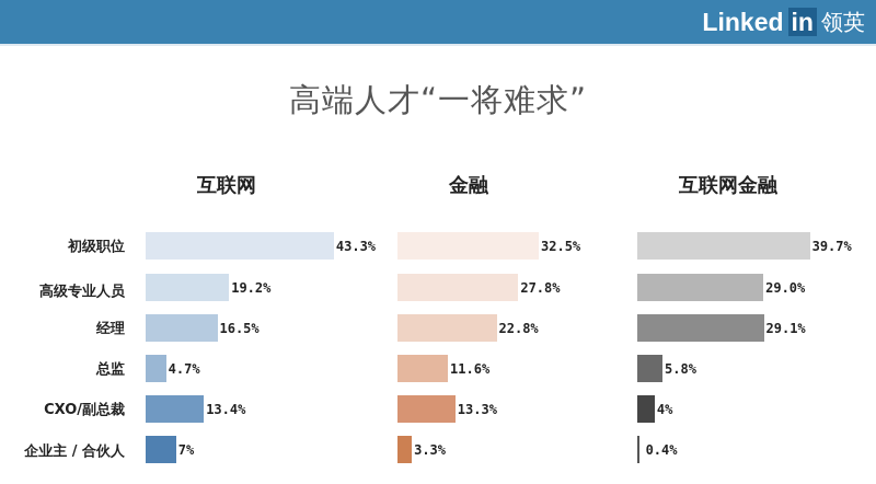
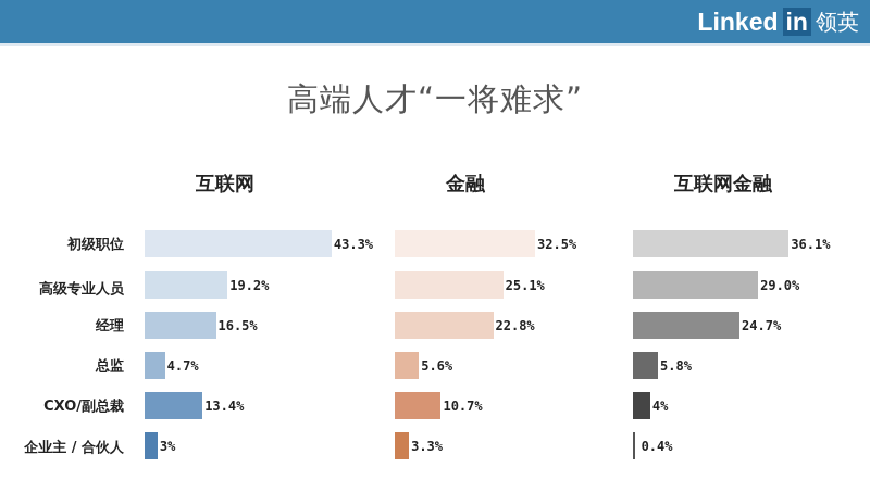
互联网金融/初级职位: 39.7% -> 36.1%
金融/高级专业人员: 27.8% -> 25.1%
互联网金融/经理: 29.1% -> 24.7%
金融/总监: 11.6% -> 5.6%
金融/CXO/副总裁: 13.3% -> 10.7%
互联网/企业主 / 合伙人: 7% -> 3%
